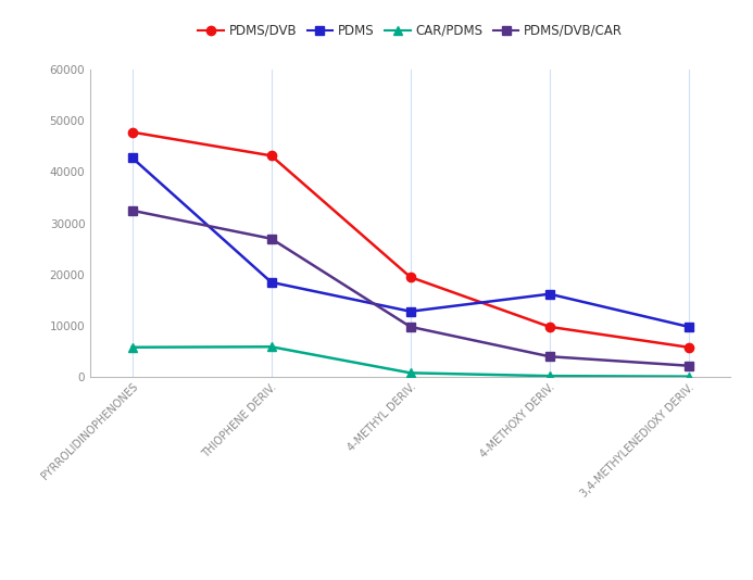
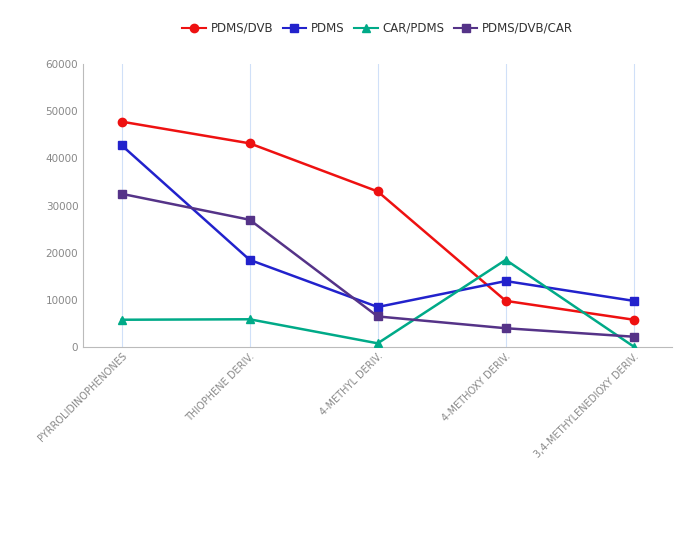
PDMS/DVB/4-METHYL DERIV.: 19500 -> 33000
PDMS/4-METHYL DERIV.: 12800 -> 8500
PDMS/DVB/CAR/4-METHYL DERIV.: 9800 -> 6500
PDMS/4-METHOXY DERIV.: 16200 -> 14000
CAR/PDMS/4-METHOXY DERIV.: 200 -> 18500
